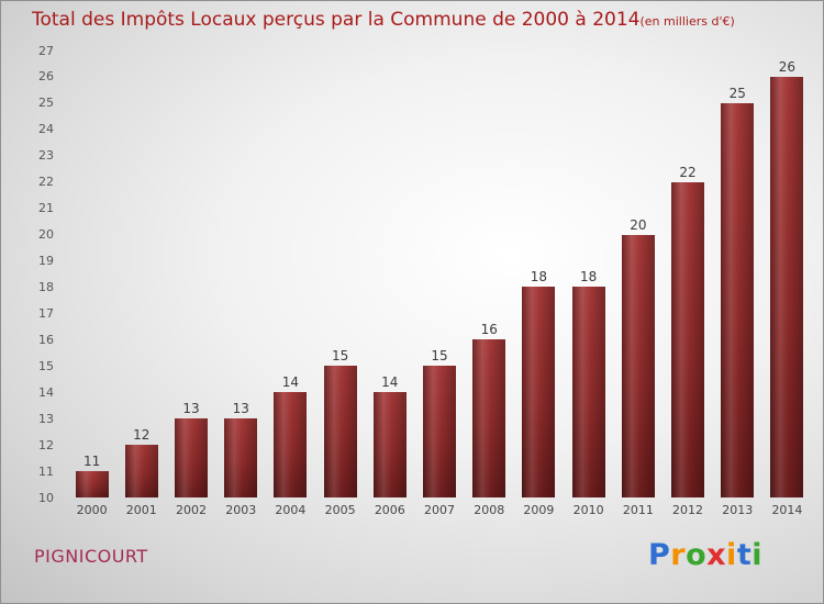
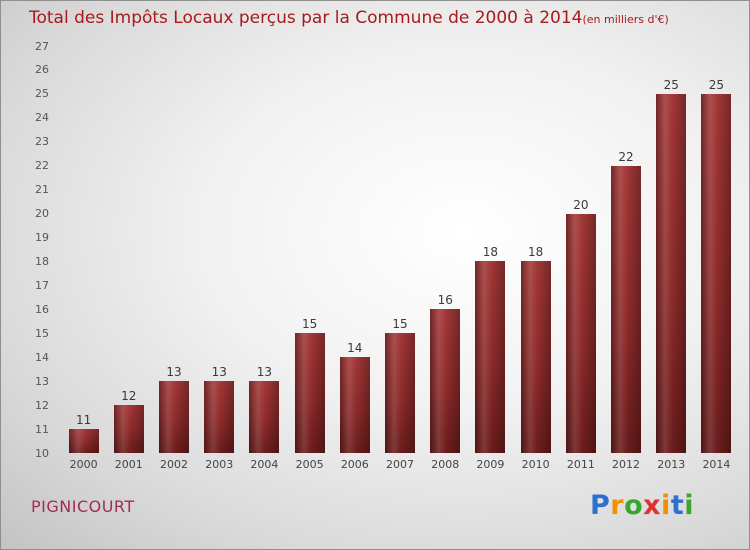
2004: 14 -> 13
2014: 26 -> 25
